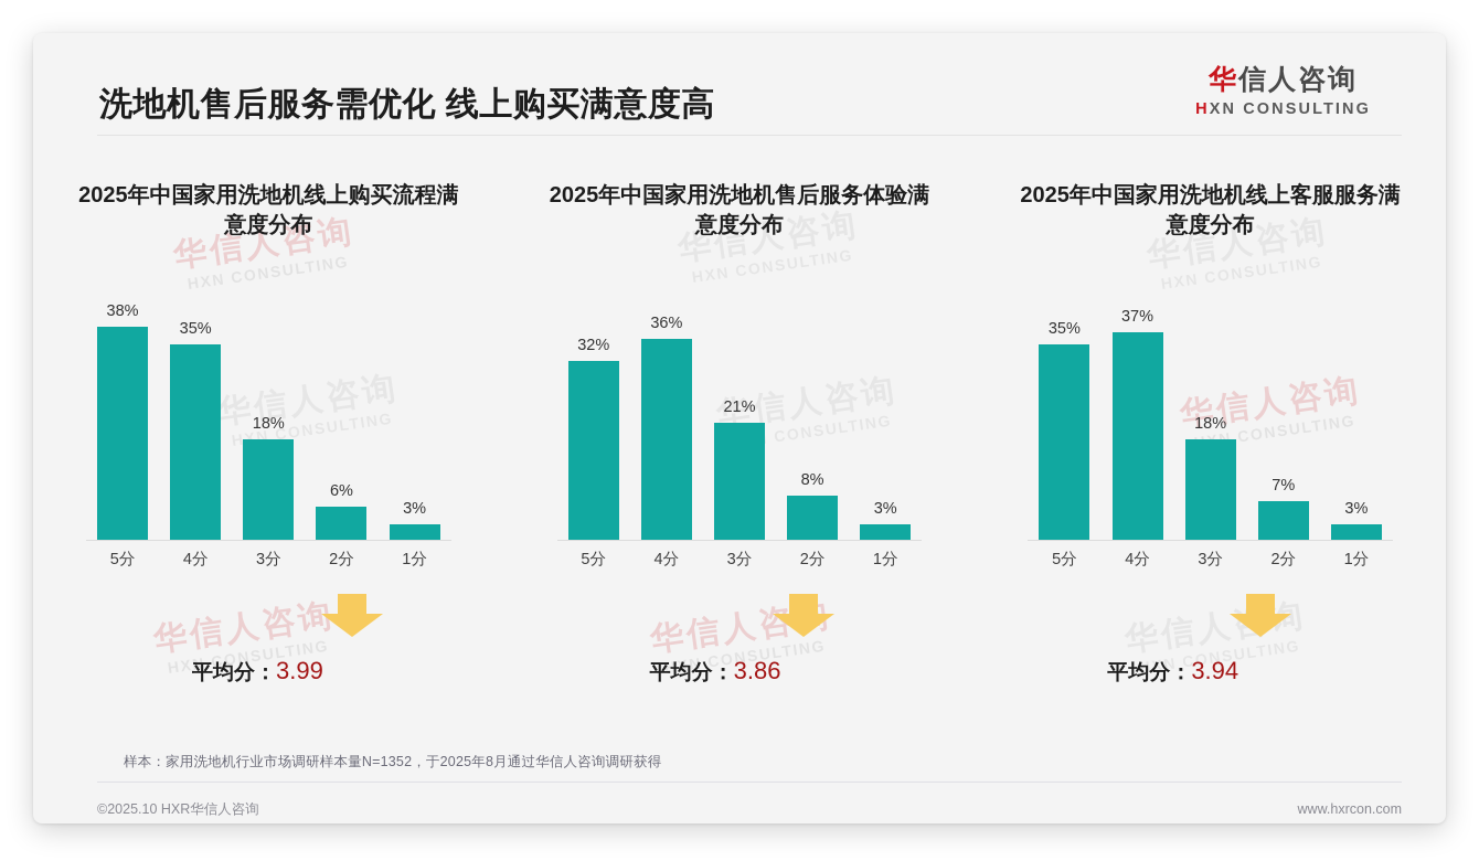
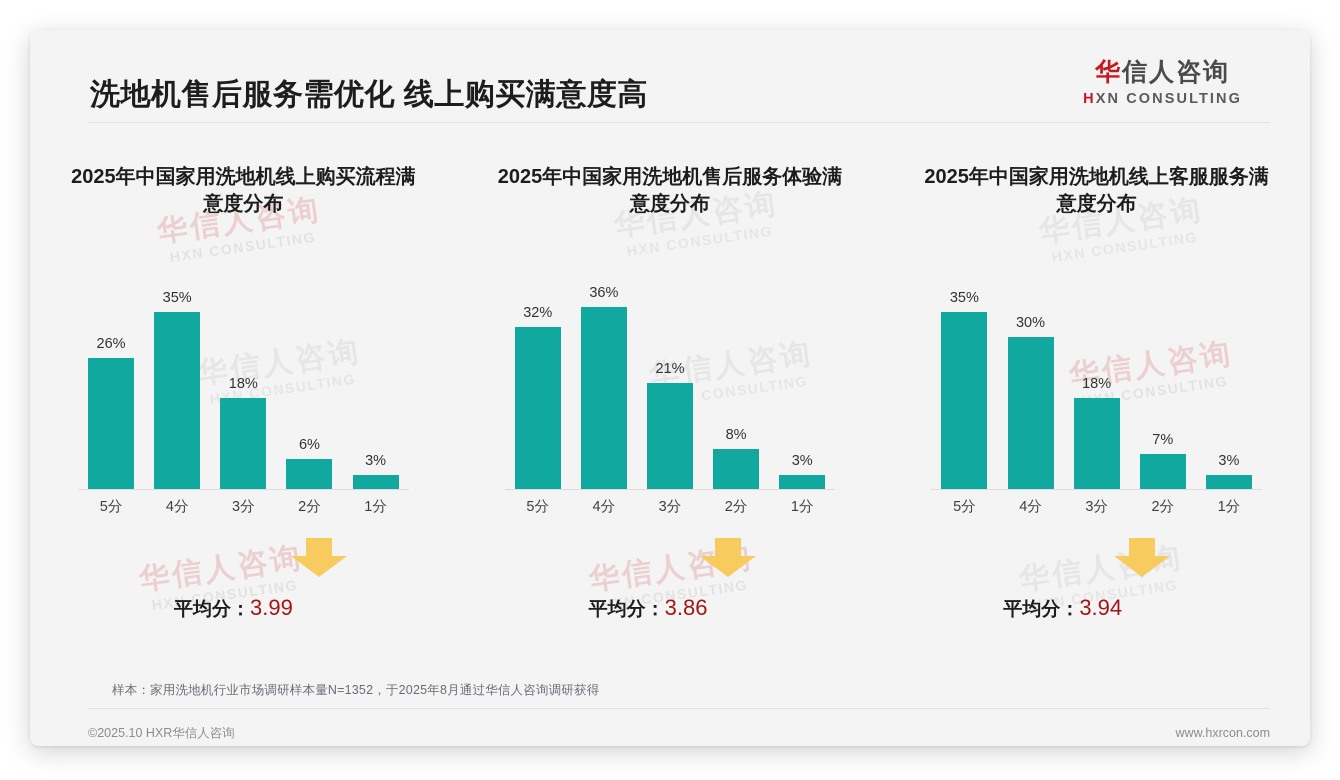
2025年中国家用洗地机线上购买流程满意度分布/5分: 38% -> 26%
2025年中国家用洗地机线上客服服务满意度分布/4分: 37% -> 30%
